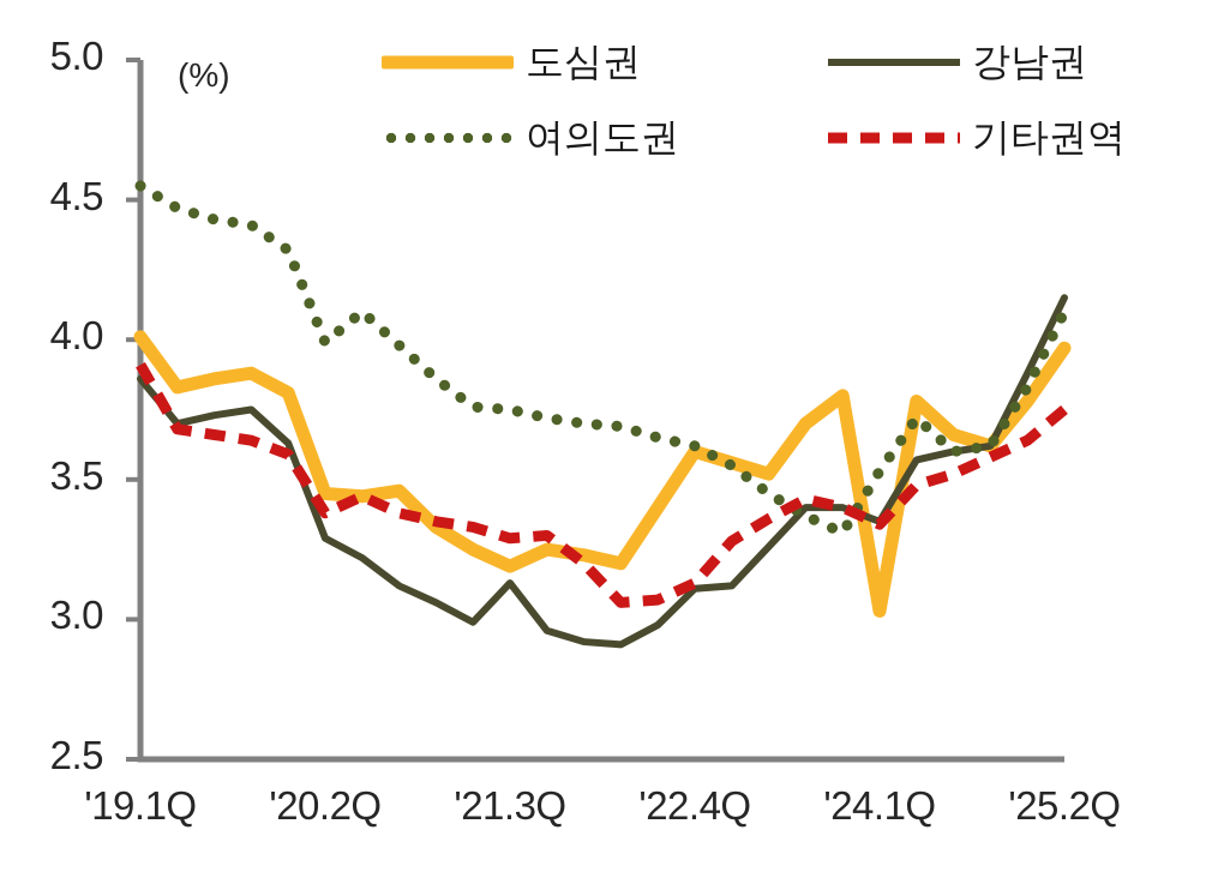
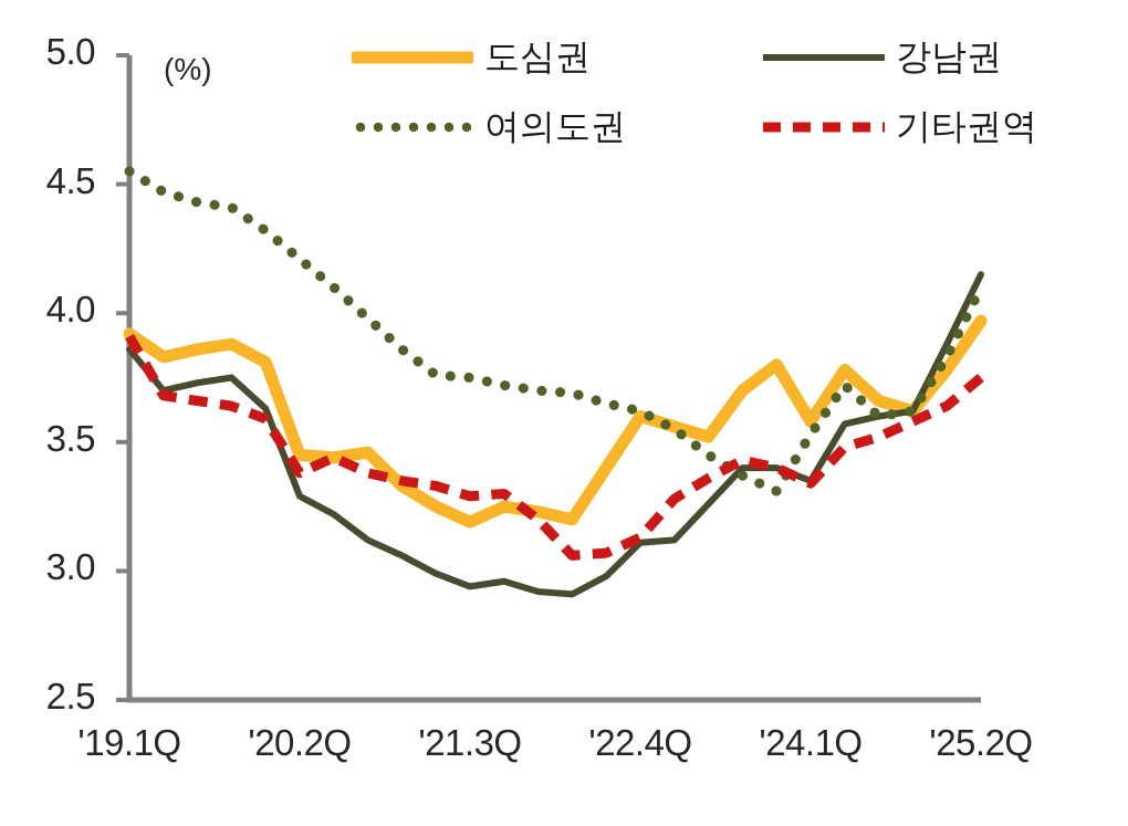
도심권/'19.1Q: 4.01 -> 3.92
여의도권/'20.2Q: 3.99 -> 4.21
강남권/'21.3Q: 3.13 -> 2.94
도심권/'24.1Q: 3.03 -> 3.58
